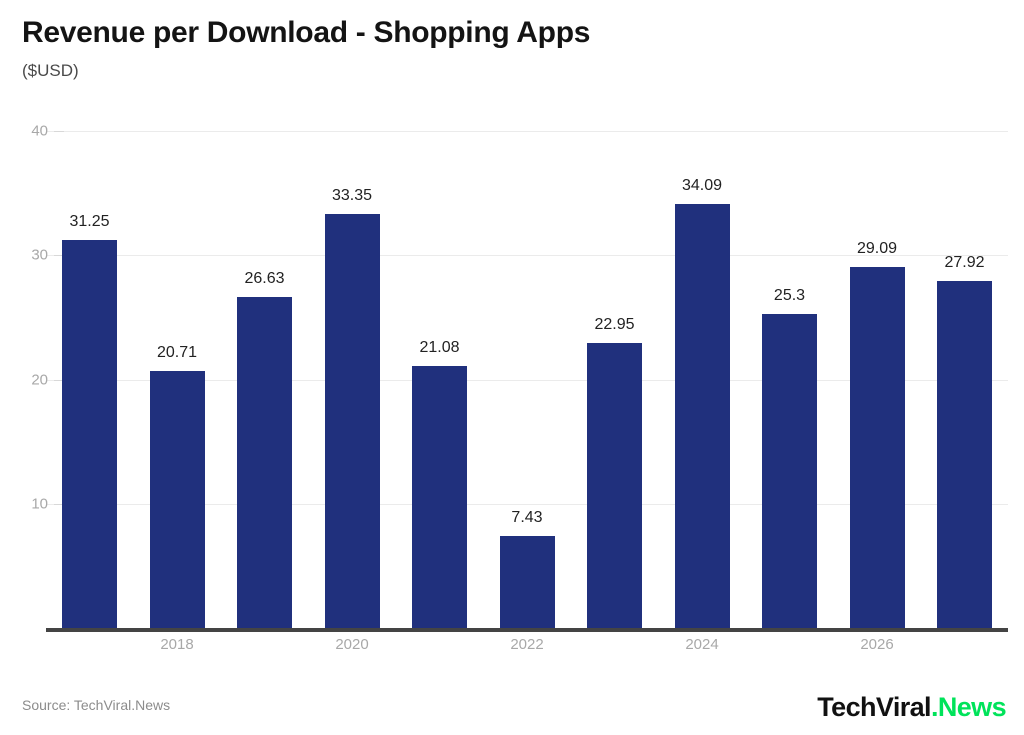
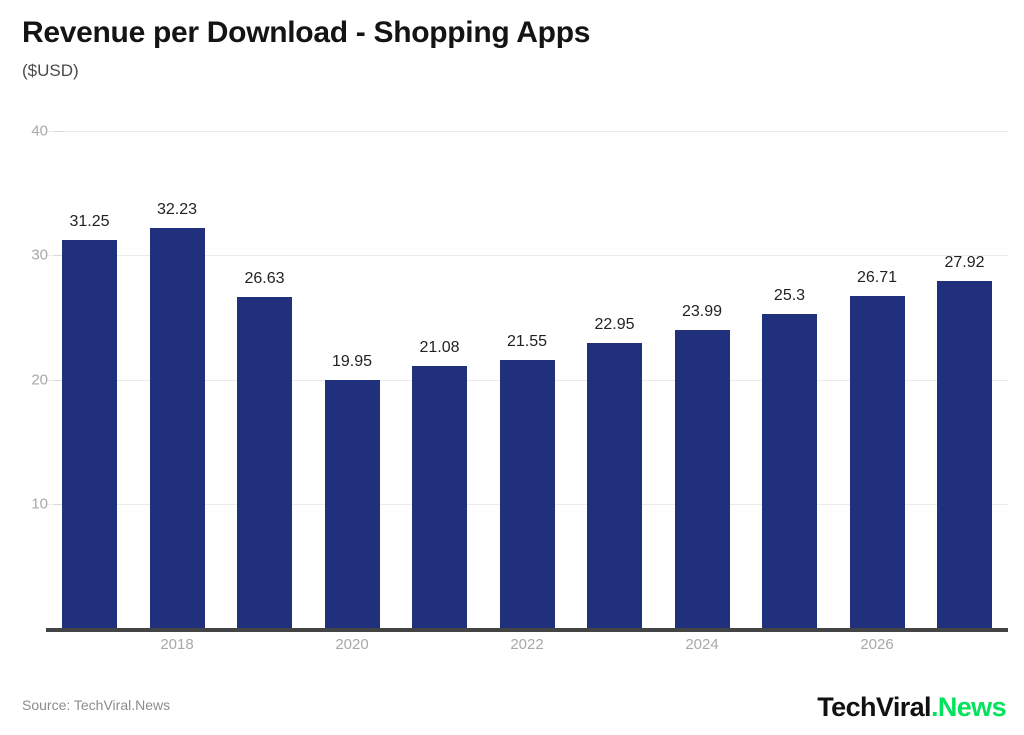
2018: 20.71 -> 32.23
2020: 33.35 -> 19.95
2022: 7.43 -> 21.55
2024: 34.09 -> 23.99
2026: 29.09 -> 26.71
